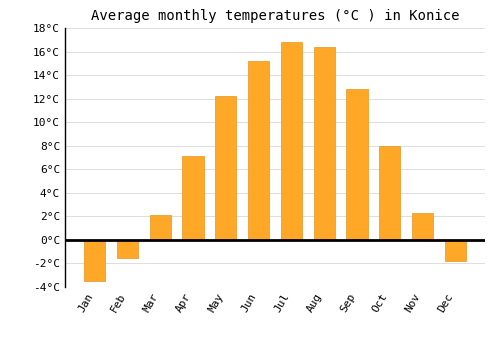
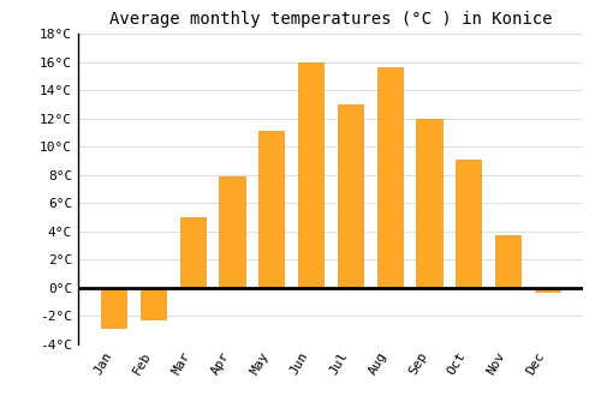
Jan: -3.5°C -> -2.8°C
Feb: -1.5°C -> -2.2°C
Mar: 2.1°C -> 5.0°C
Apr: 7.1°C -> 7.9°C
May: 12.2°C -> 11.1°C
Jun: 15.2°C -> 16.0°C
Jul: 16.8°C -> 13.0°C
Aug: 16.4°C -> 15.6°C
Sep: 12.8°C -> 12.0°C
Oct: 8.0°C -> 9.1°C
Nov: 2.3°C -> 3.7°C
Dec: -1.8°C -> -0.3°C
